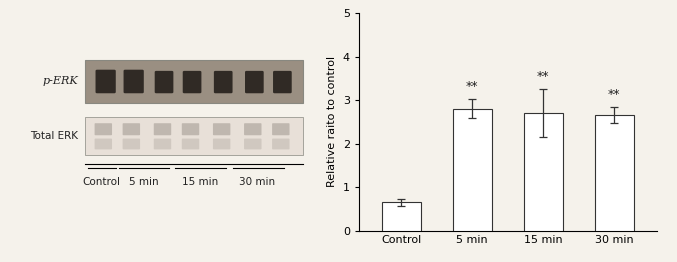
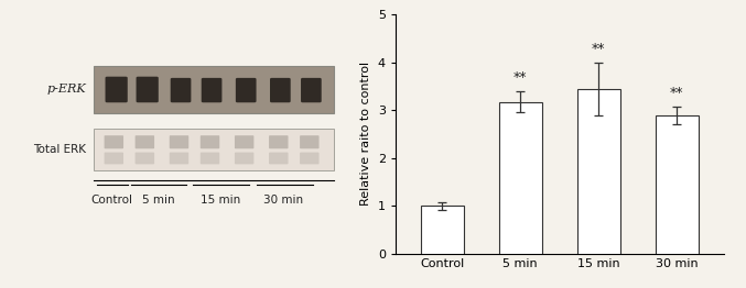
Control: 0.65 -> 1.00
5 min: 2.80 -> 3.17
15 min: 2.70 -> 3.43
30 min: 2.65 -> 2.88
